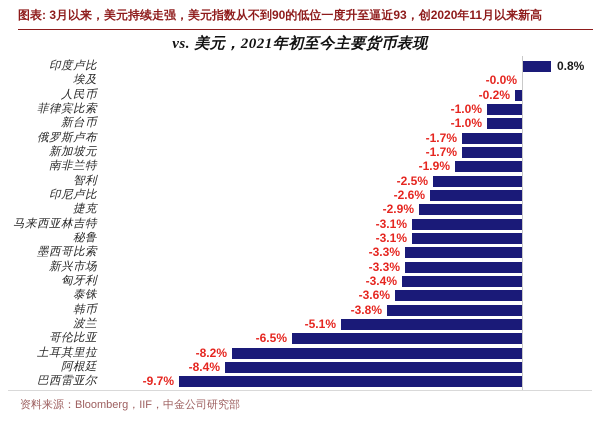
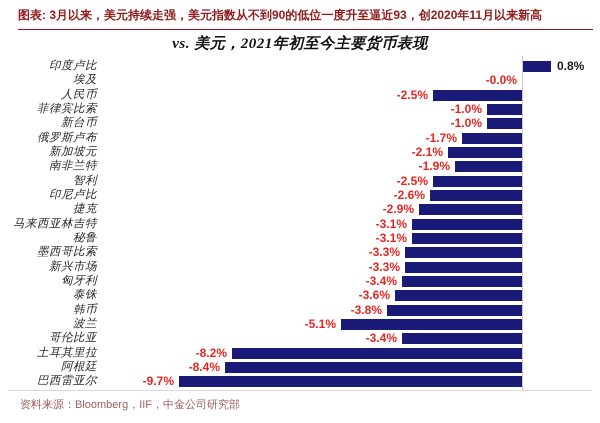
人民币: -0.2% -> -2.5%
新加坡元: -1.7% -> -2.1%
哥伦比亚: -6.5% -> -3.4%
